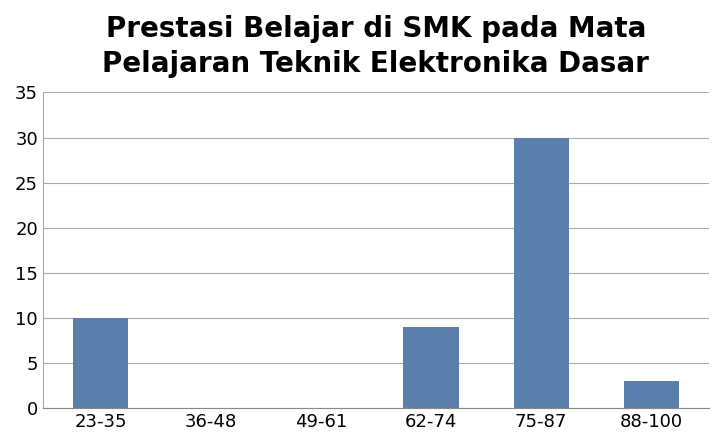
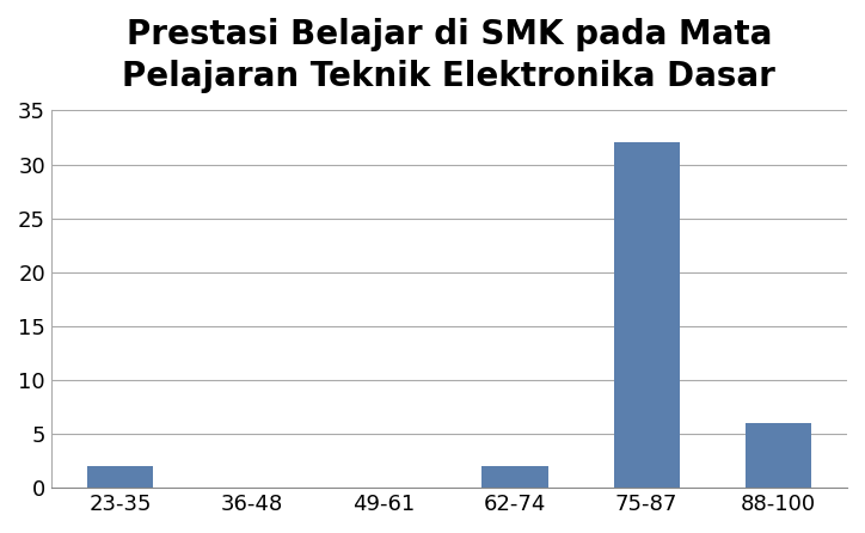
23-35: 10 -> 2
62-74: 9 -> 2
75-87: 30 -> 32
88-100: 3 -> 6
